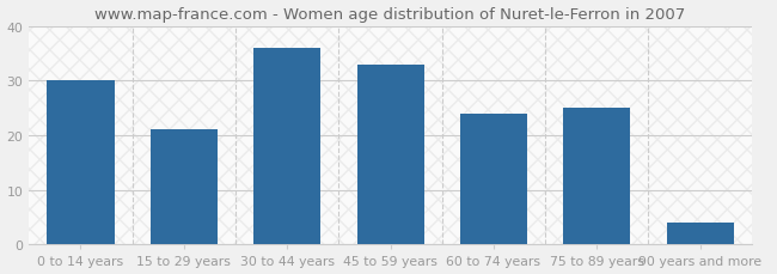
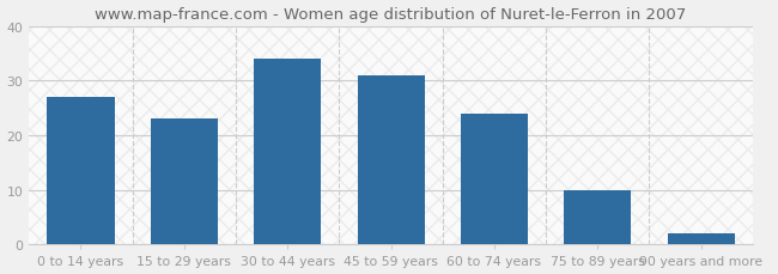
0 to 14 years: 30 -> 27
15 to 29 years: 21 -> 23
30 to 44 years: 36 -> 34
45 to 59 years: 33 -> 31
75 to 89 years: 25 -> 10
90 years and more: 4 -> 2
